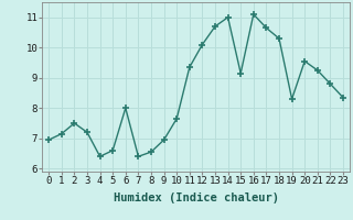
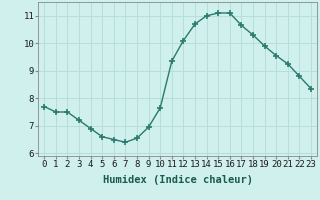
0: 6.95 -> 7.70
1: 7.15 -> 7.50
4: 6.40 -> 6.90
6: 8.00 -> 6.50
15: 9.15 -> 11.10
19: 8.30 -> 9.90
